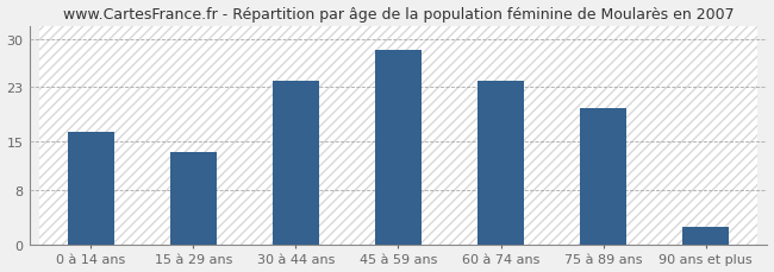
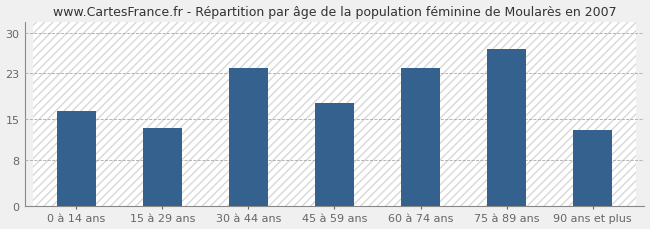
45 à 59 ans: 28.5 -> 17.8
75 à 89 ans: 20.0 -> 27.2
90 ans et plus: 2.5 -> 13.2
